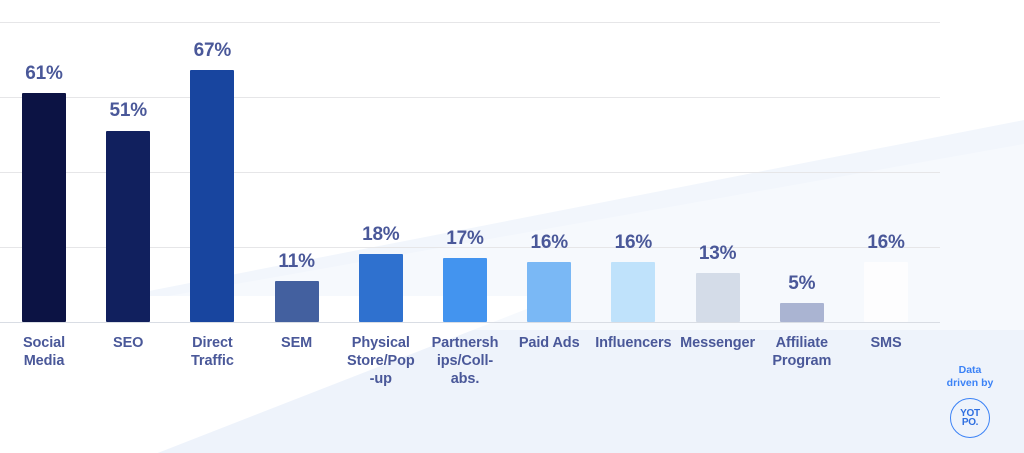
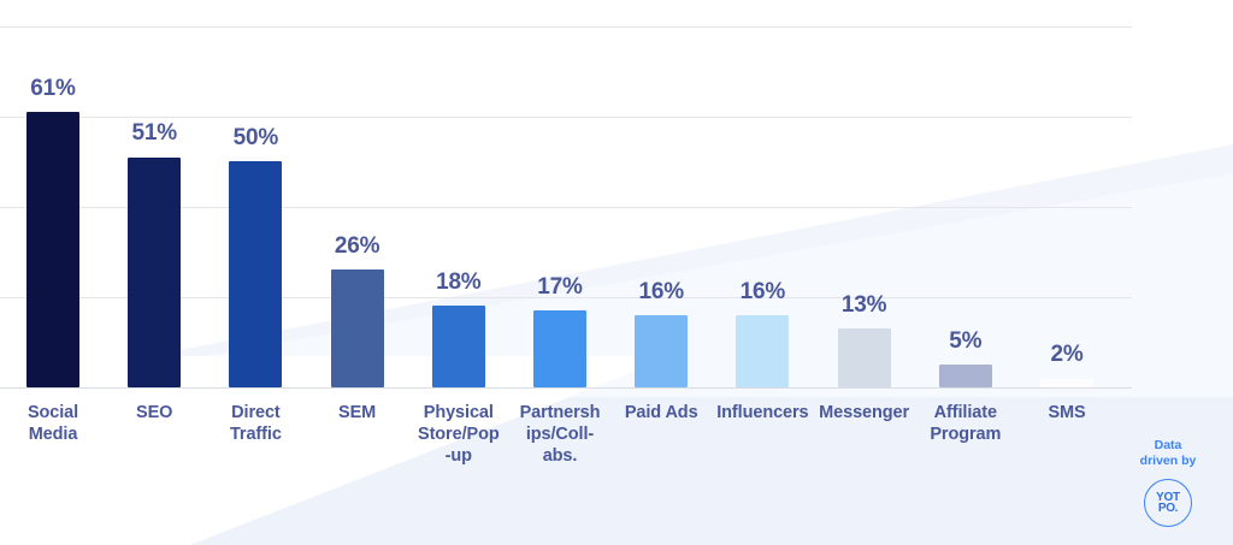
Direct Traffic: 67% -> 50%
SEM: 11% -> 26%
SMS: 16% -> 2%
